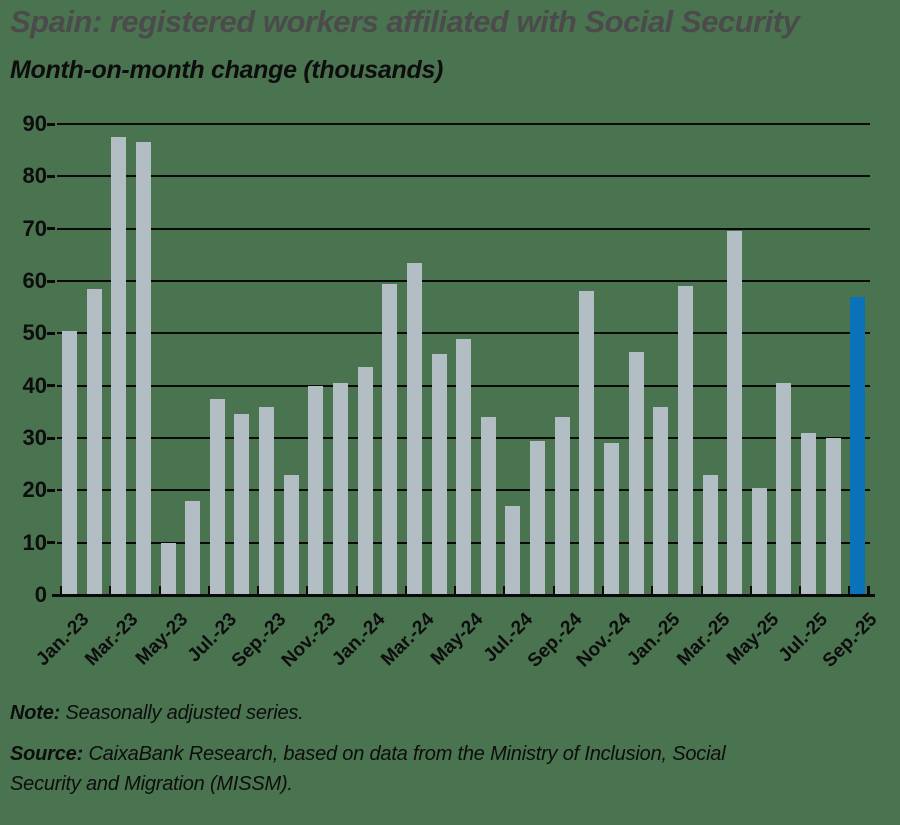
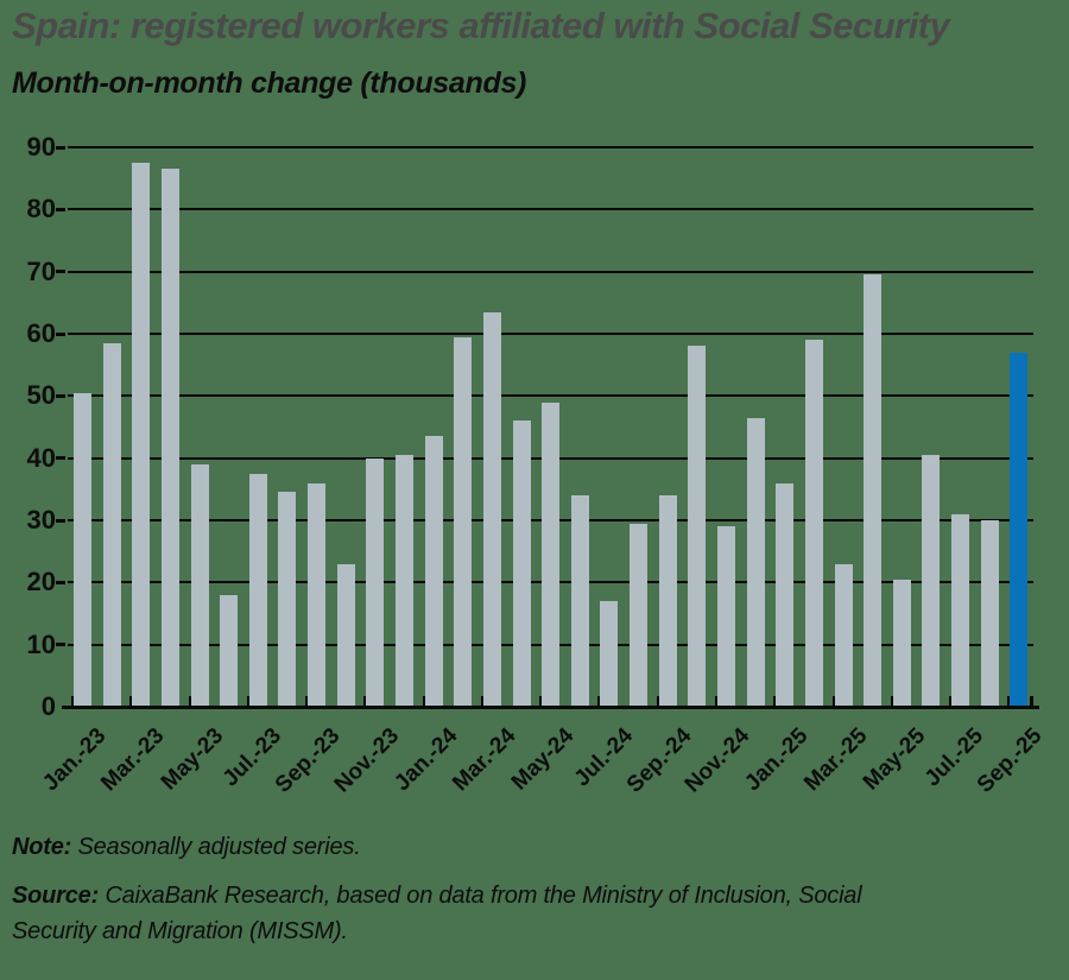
May-23: 10 -> 39
